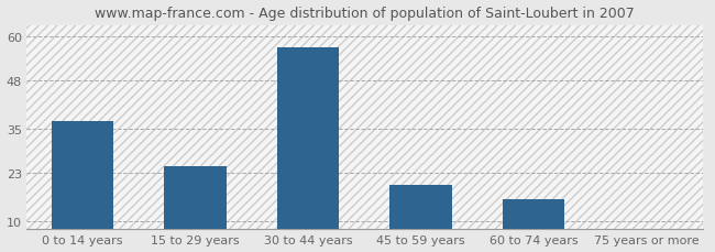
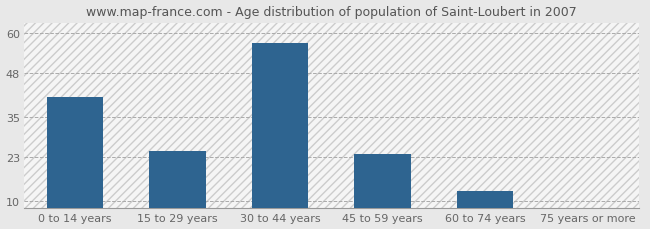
0 to 14 years: 37 -> 41
45 to 59 years: 20 -> 24
60 to 74 years: 16 -> 13
